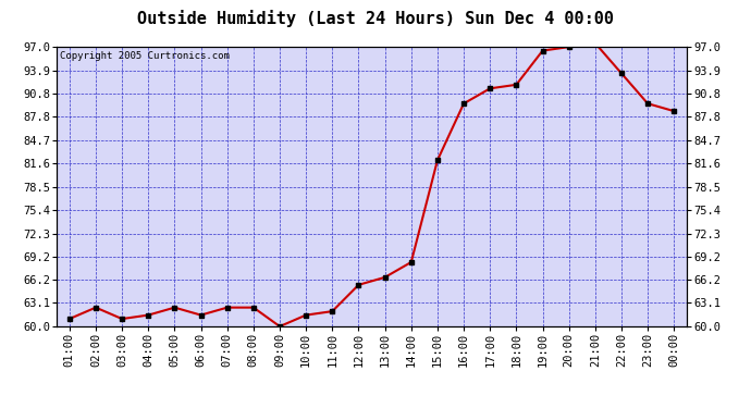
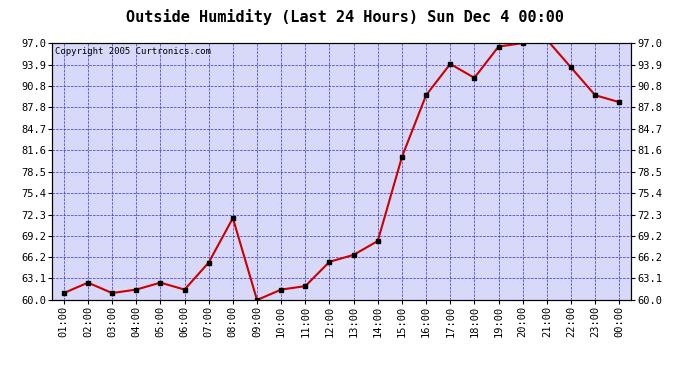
07:00: 62.5 -> 65.4
08:00: 62.5 -> 71.8
15:00: 82.0 -> 80.6
17:00: 91.5 -> 94.0
